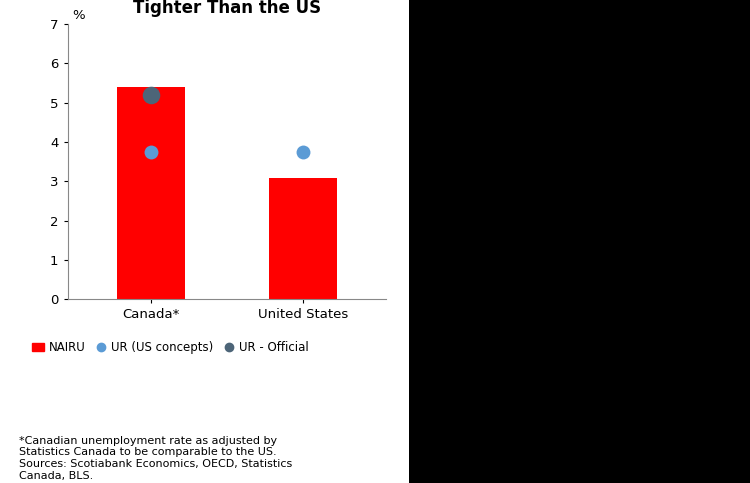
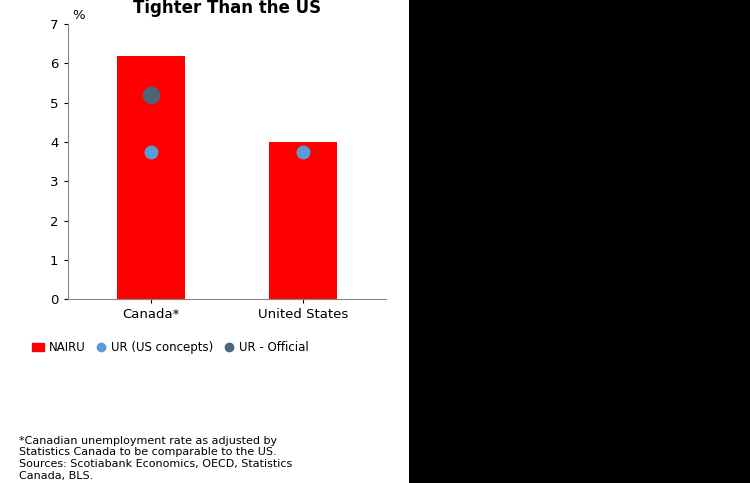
NAIRU/Canada*: 5.4 -> 6.2
NAIRU/United States: 3.1 -> 4.0
